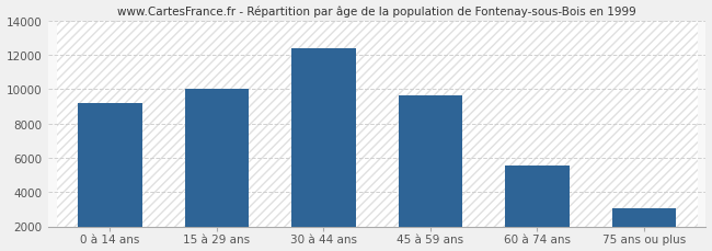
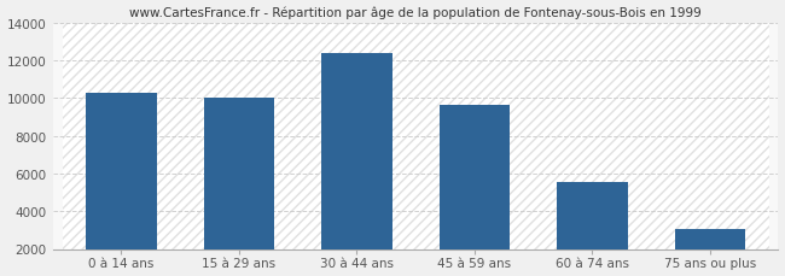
0 à 14 ans: 9200 -> 10200
